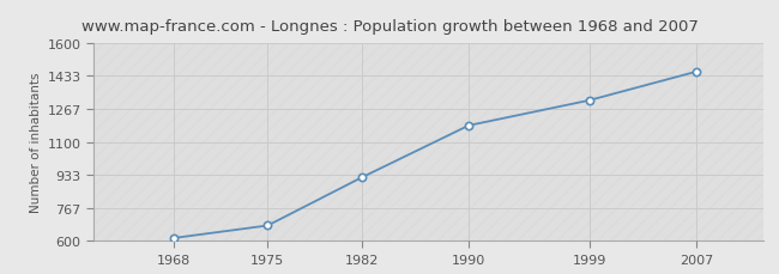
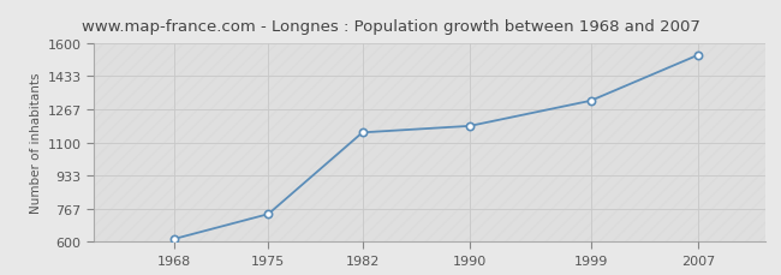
1975: 680 -> 740
1982: 920 -> 1150
2007: 1460 -> 1540
